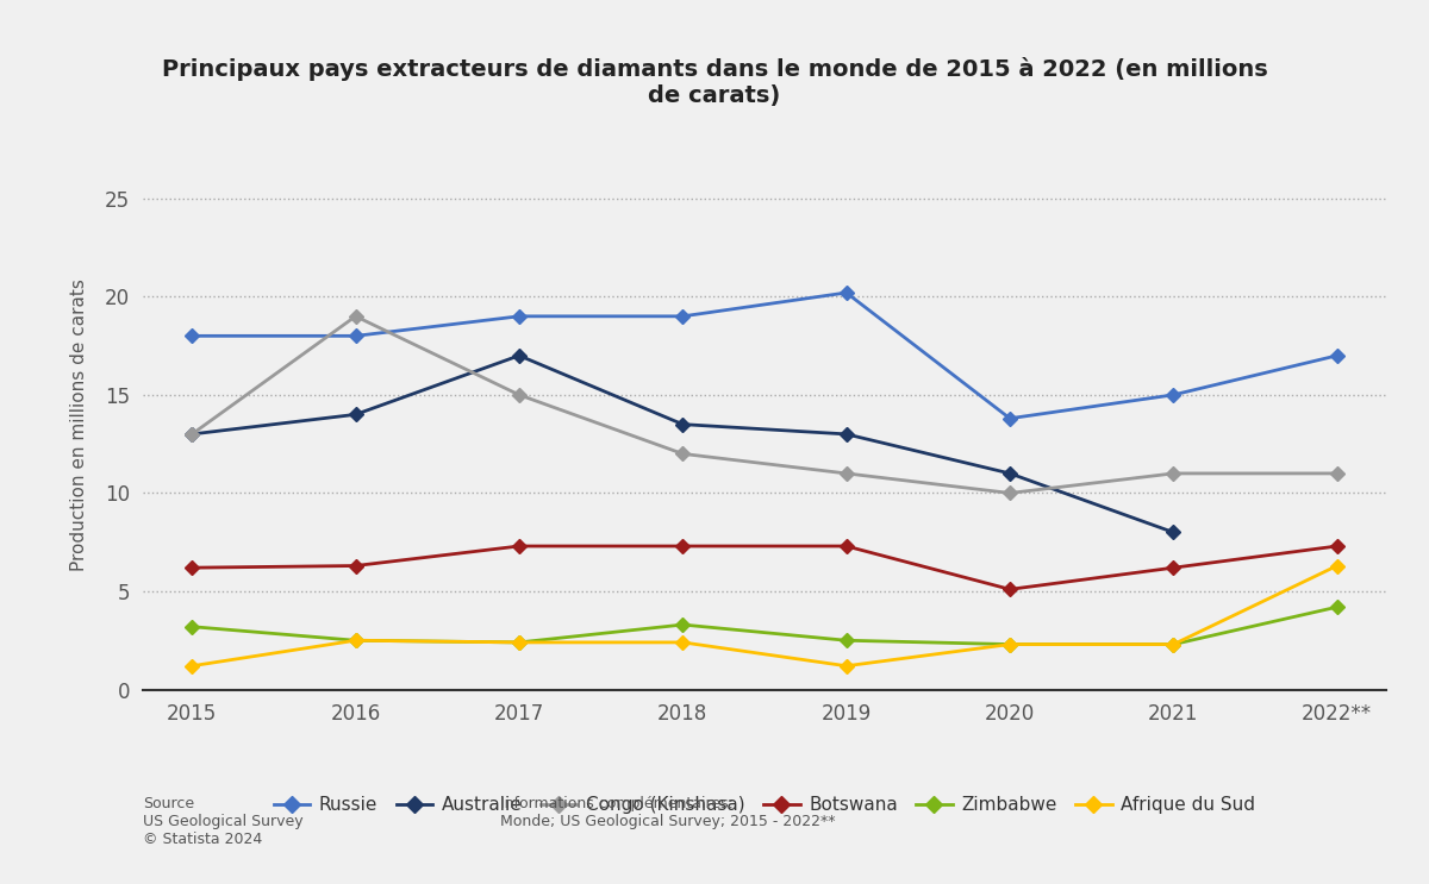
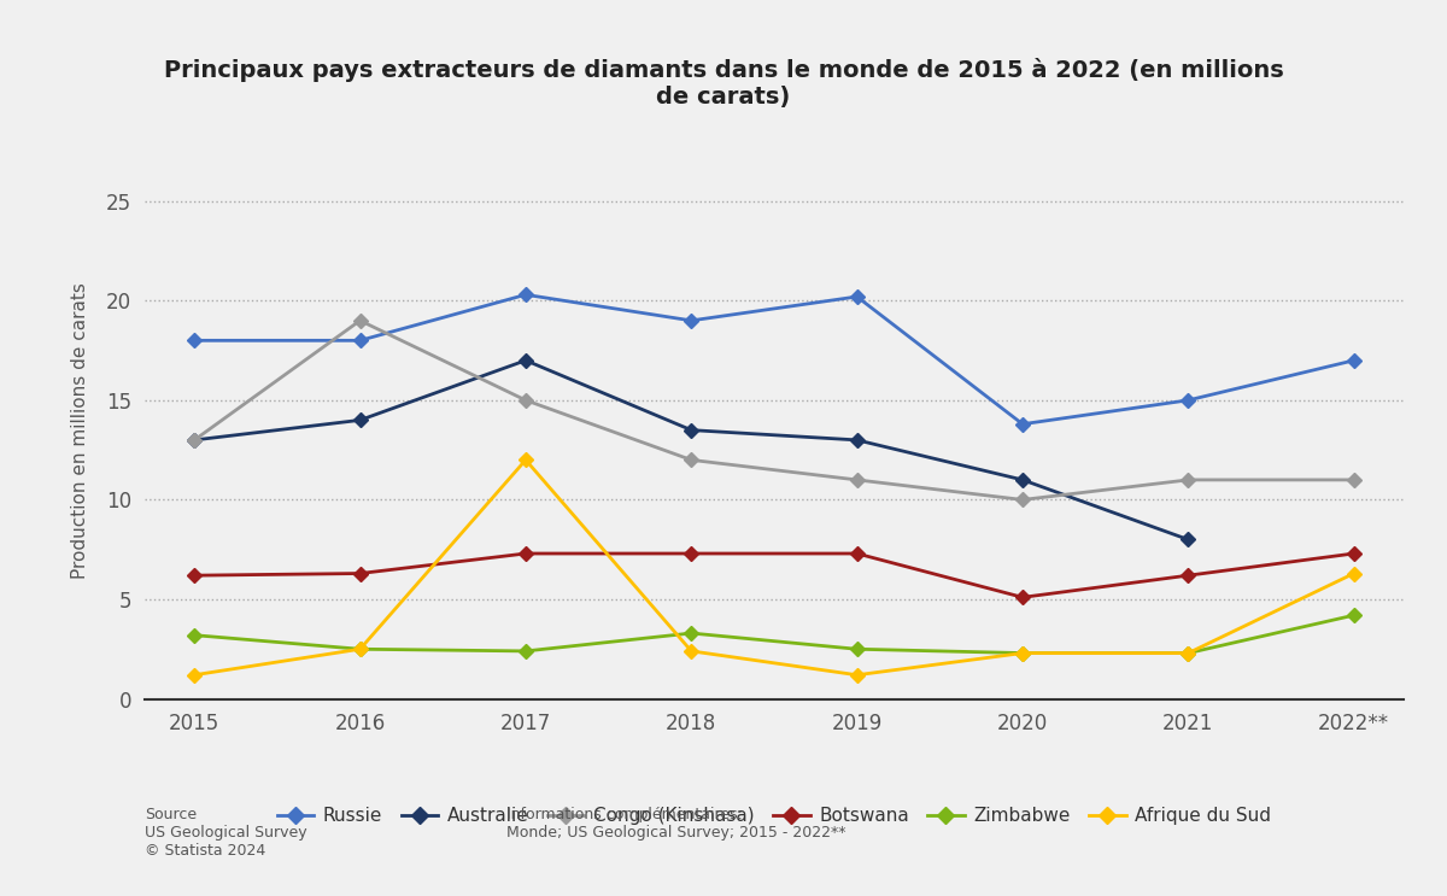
Russie/2017: 19.0 -> 20.3
Afrique du Sud/2017: 2.4 -> 12.0
